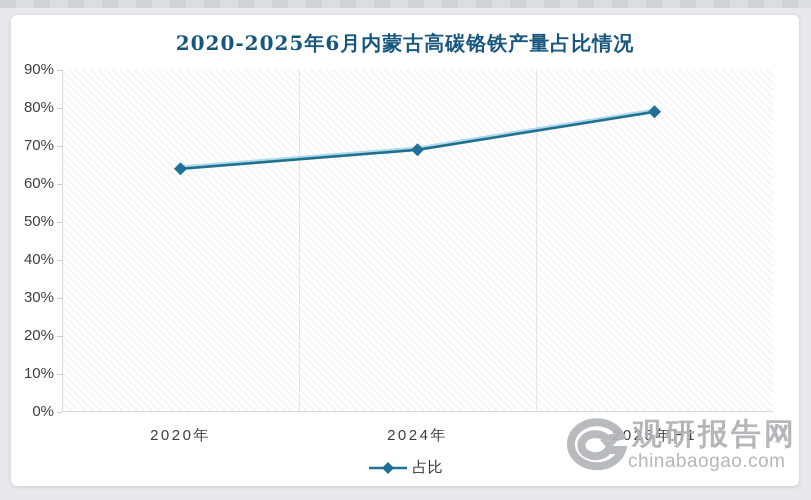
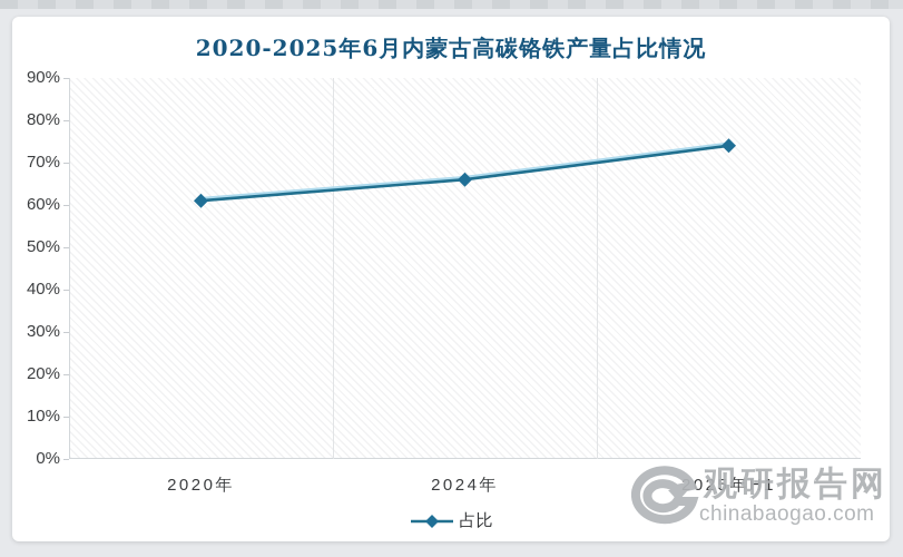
2020年: 64% -> 61%
2024年: 69% -> 66%
2025年H1: 79% -> 74%
